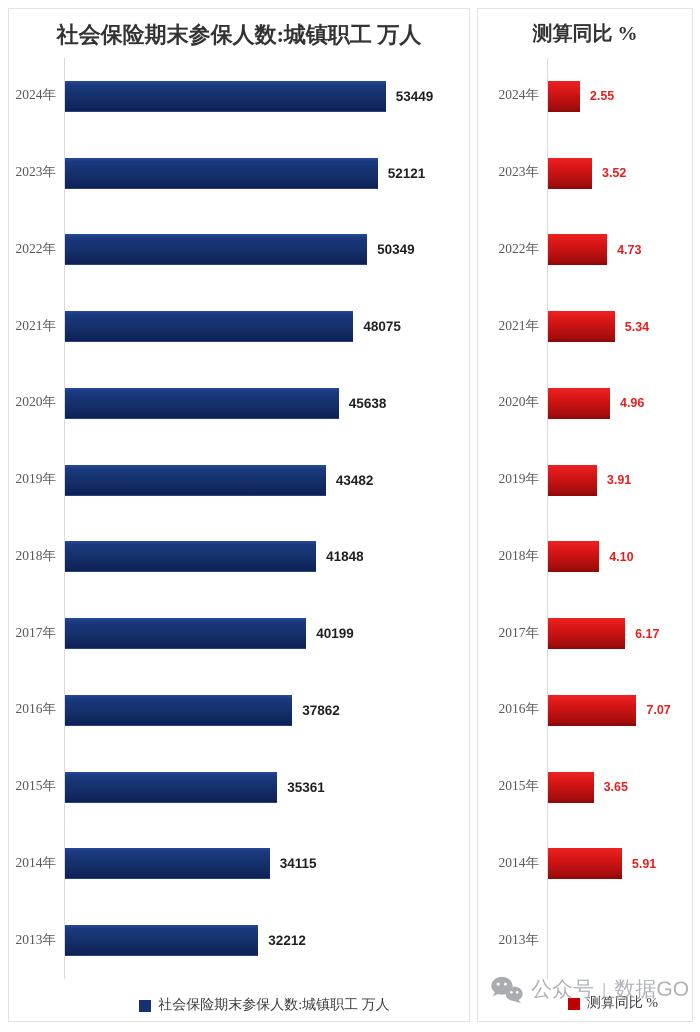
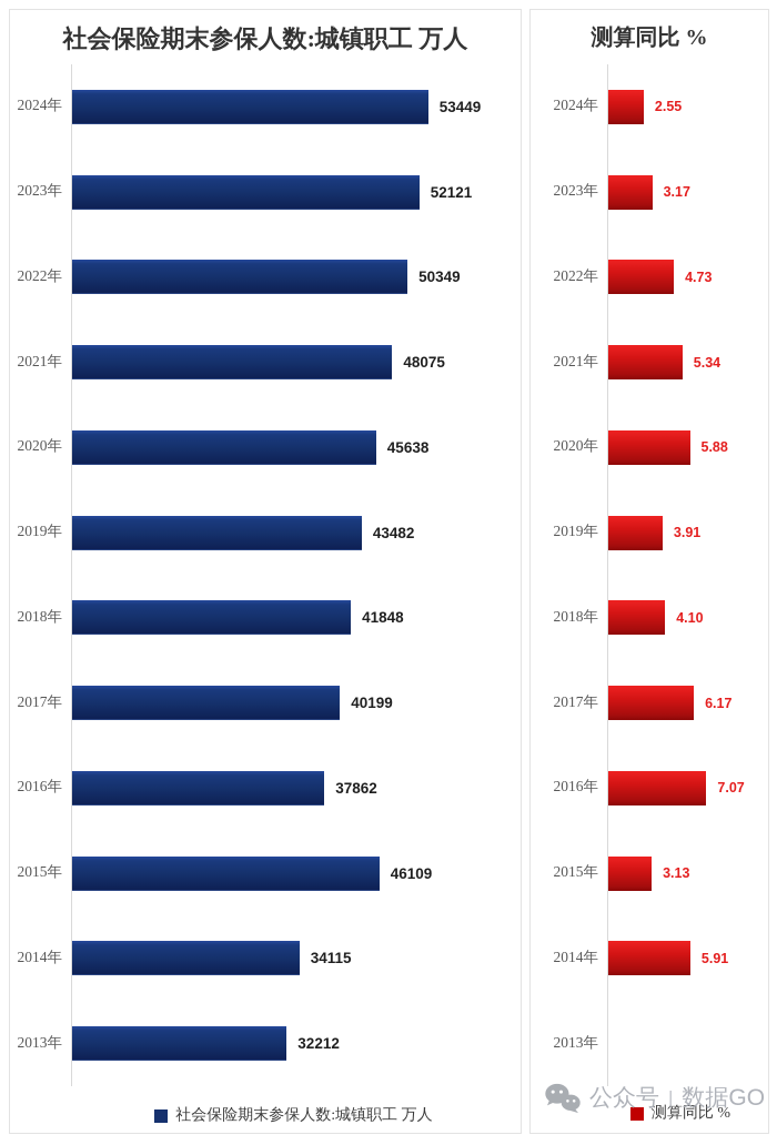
社会保险期末参保人数:城镇职工 万人/2015年: 35361 -> 46109
测算同比 %/2023年: 3.52 -> 3.17
测算同比 %/2020年: 4.96 -> 5.88
测算同比 %/2015年: 3.65 -> 3.13
